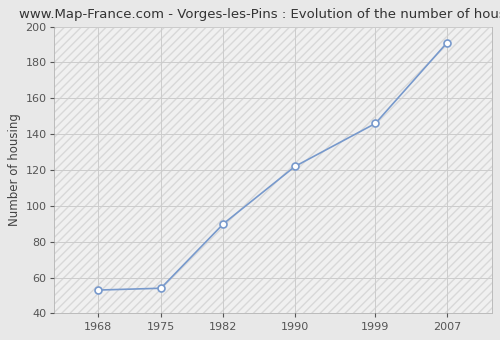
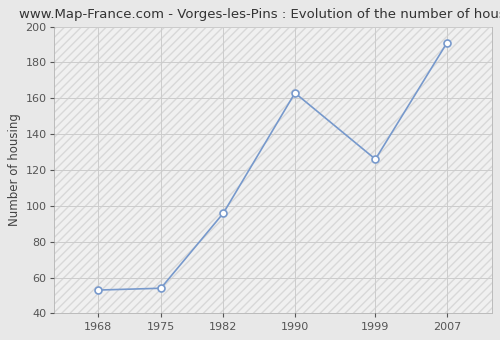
1982: 90 -> 96
1990: 122 -> 163
1999: 146 -> 126
